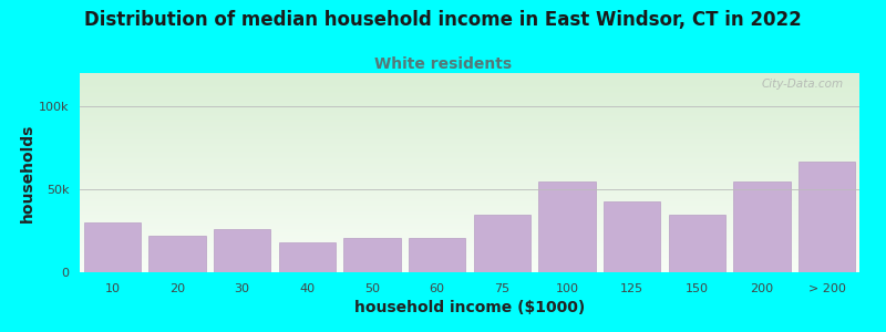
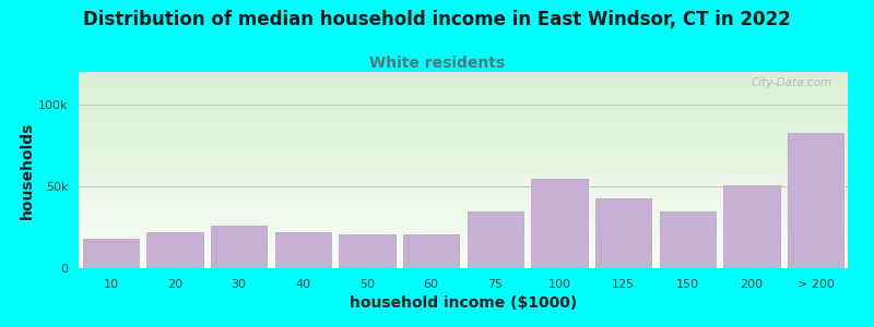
10: 30k -> 18k
40: 18k -> 22k
200: 55k -> 51k
> 200: 67k -> 83k
